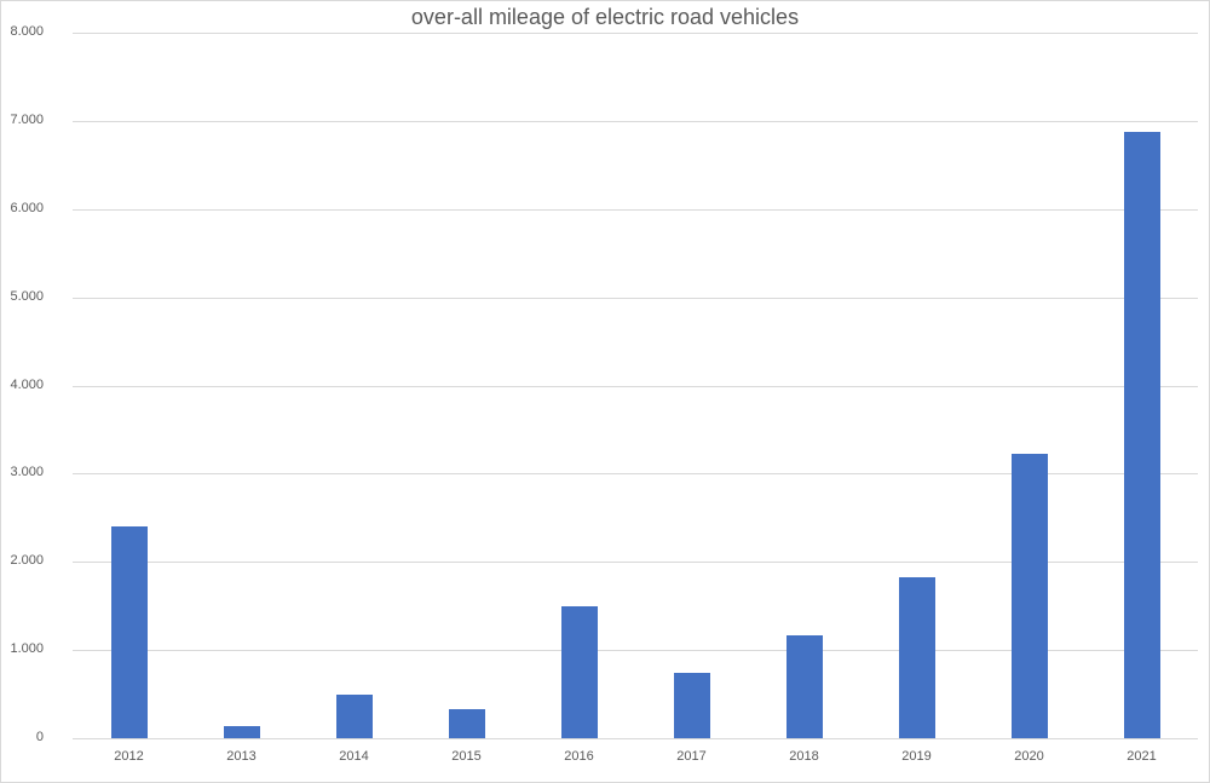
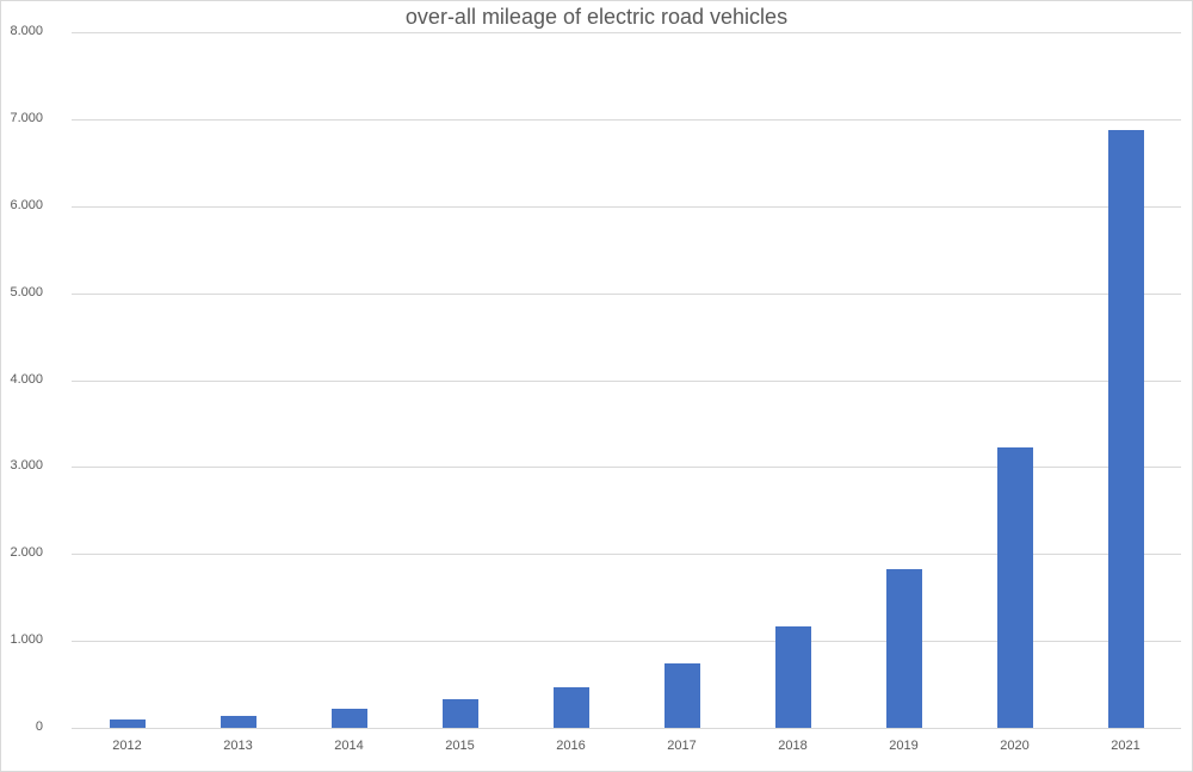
2012: 2400 -> 100
2014: 500 -> 200
2016: 1500 -> 500
